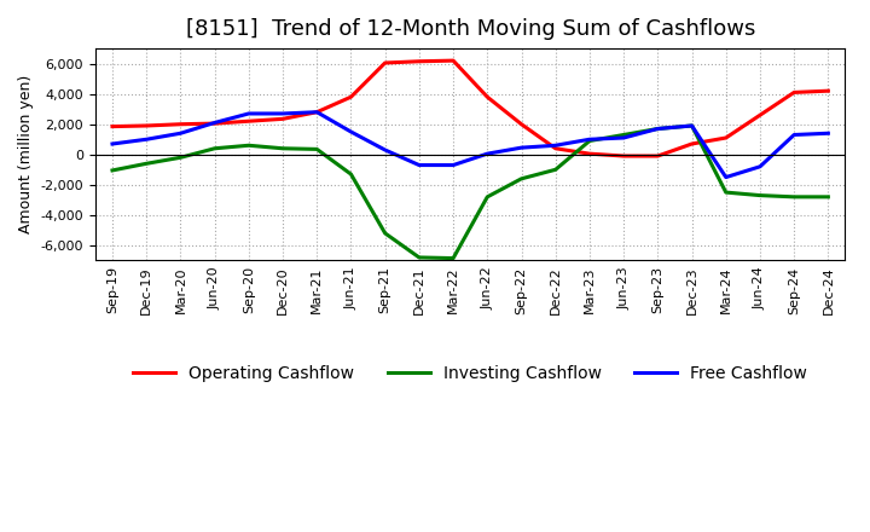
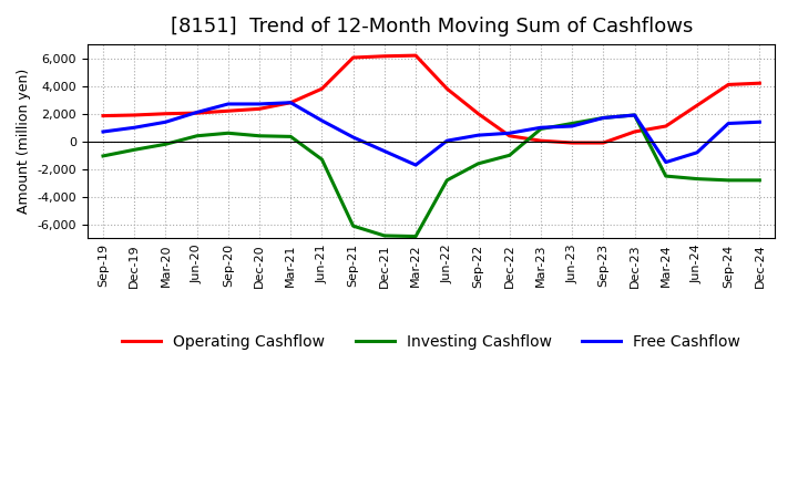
Investing Cashflow/Sep-21: -5,200 -> -6,100
Free Cashflow/Mar-22: -700 -> -1,700
